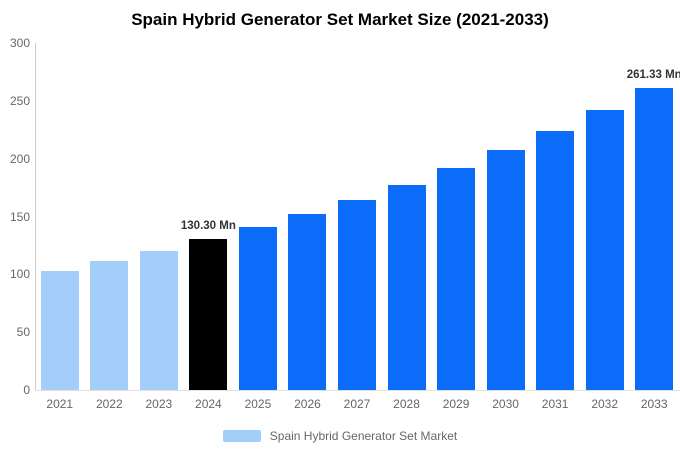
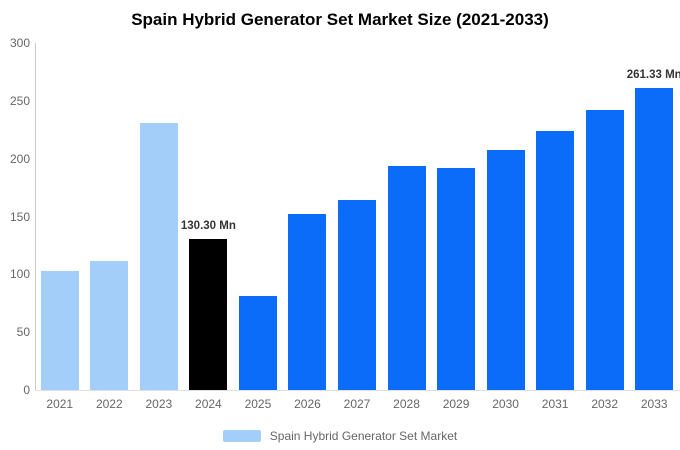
2023: 121 -> 231
2025: 141 -> 81
2028: 178 -> 194
